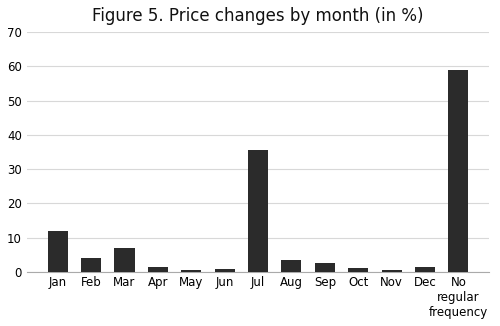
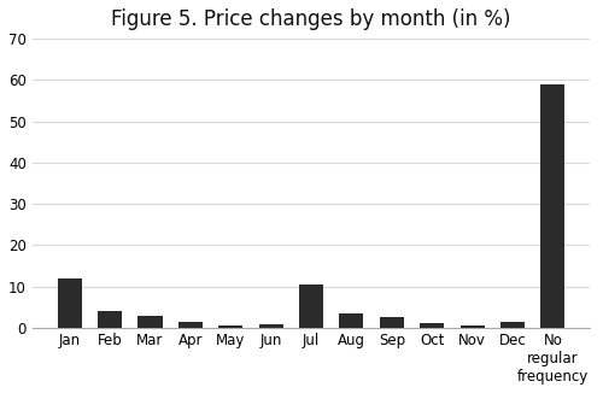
Mar: 7.0 -> 3.0
Jul: 35.5 -> 10.5
